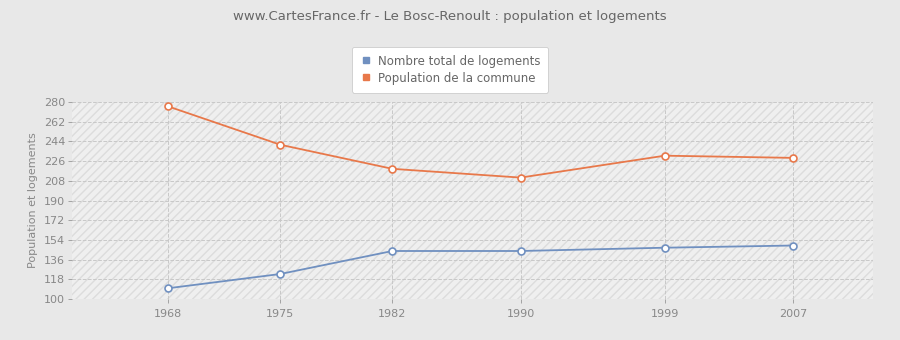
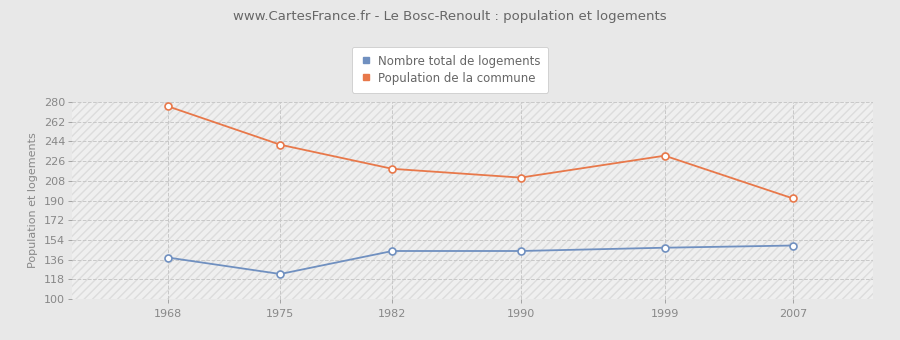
Nombre total de logements/1968: 110 -> 138
Population de la commune/2007: 229 -> 192
